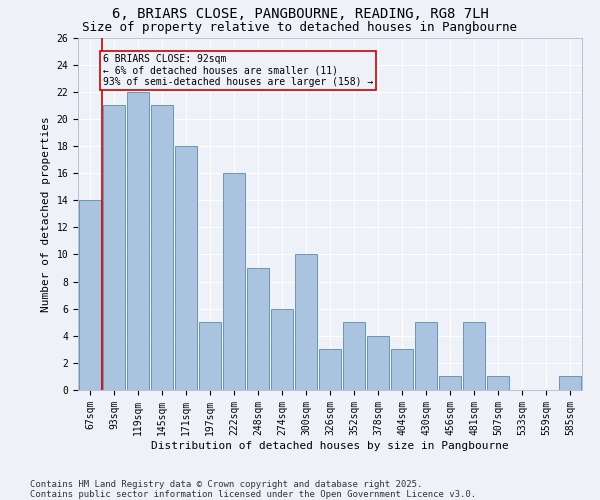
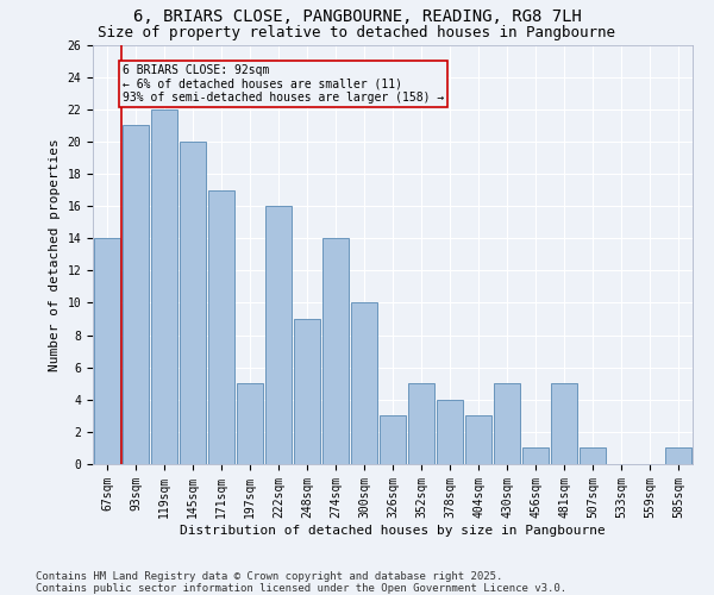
145sqm: 21 -> 20
171sqm: 18 -> 17
274sqm: 6 -> 14
